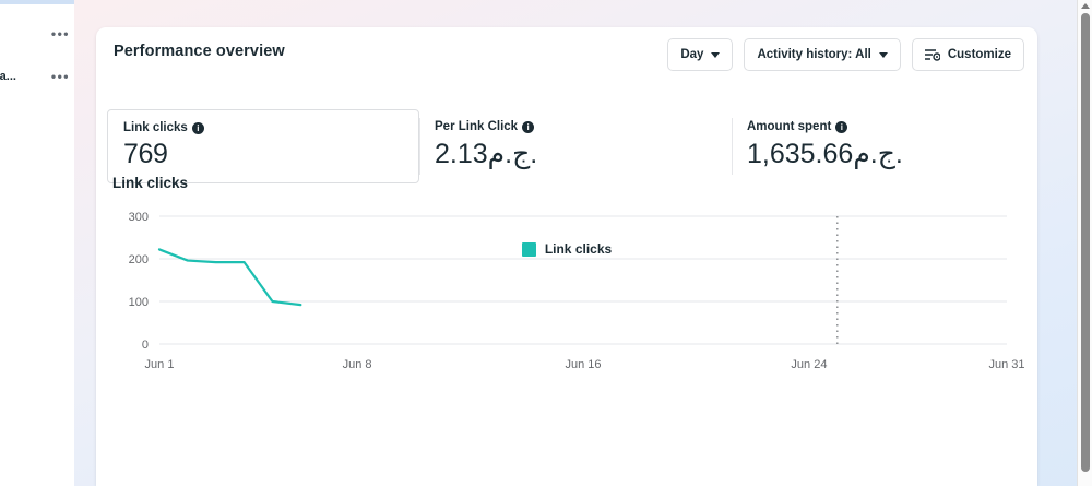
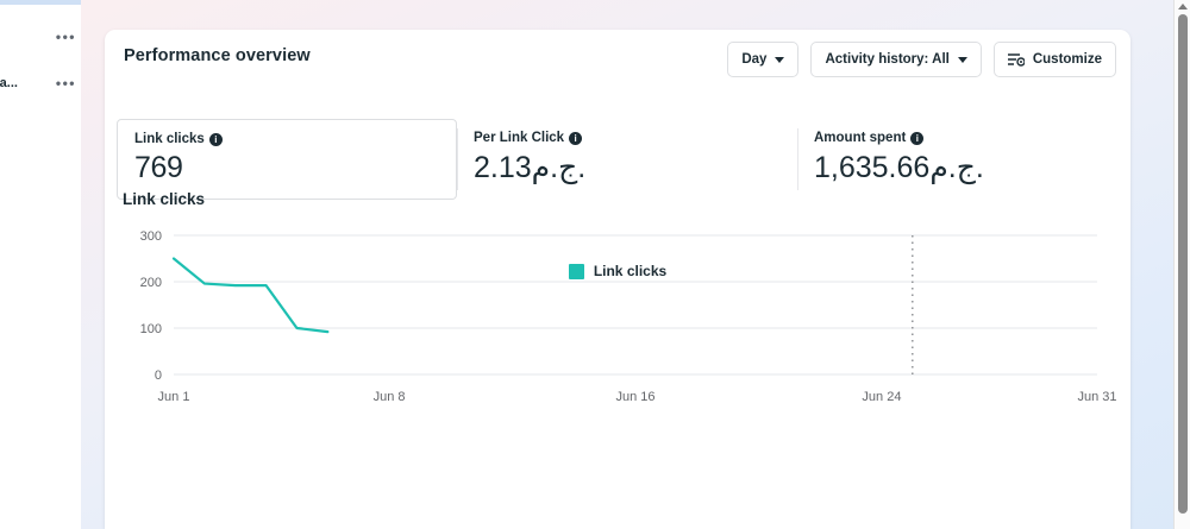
Jun 1: 220 -> 250
